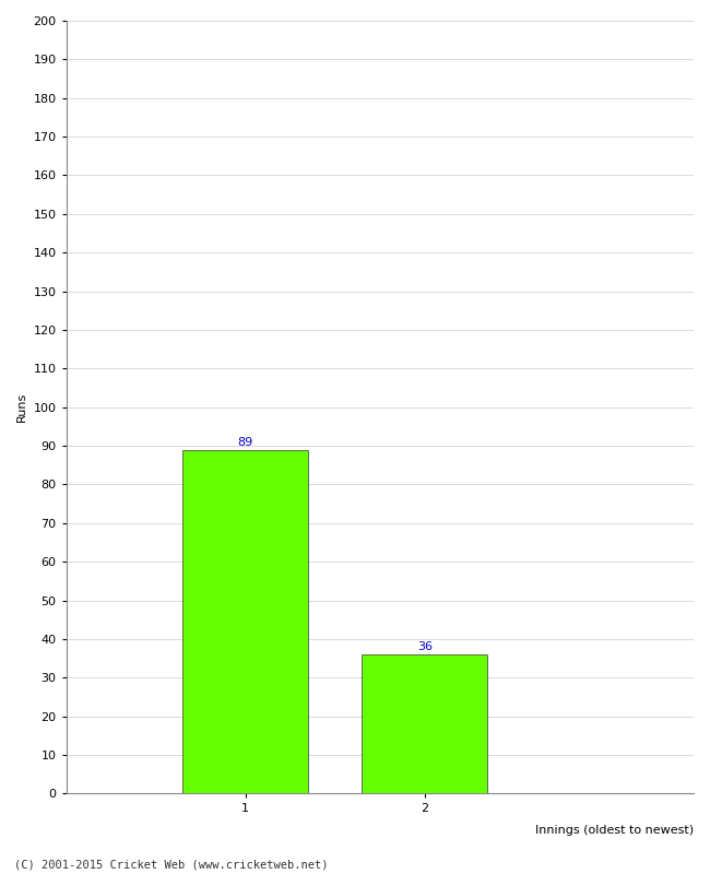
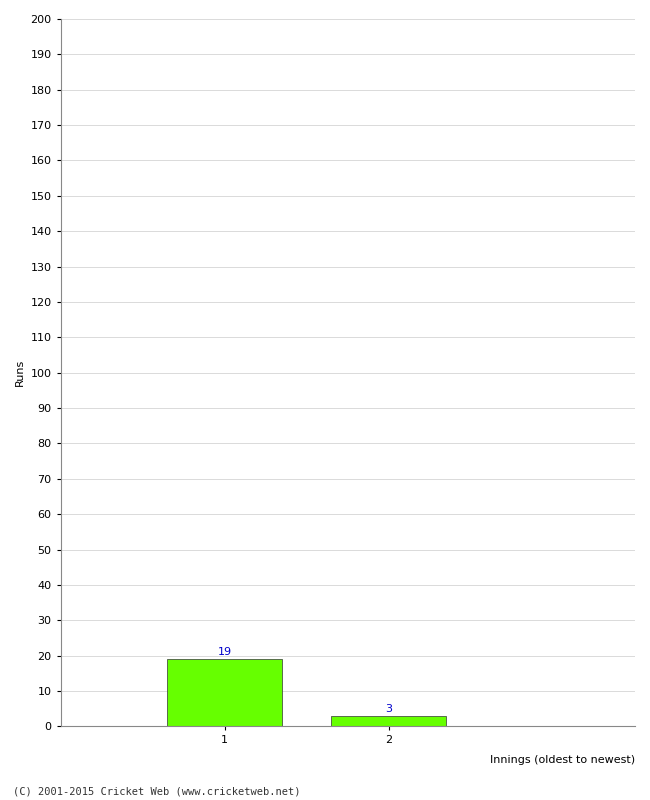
1: 89 -> 19
2: 36 -> 3
